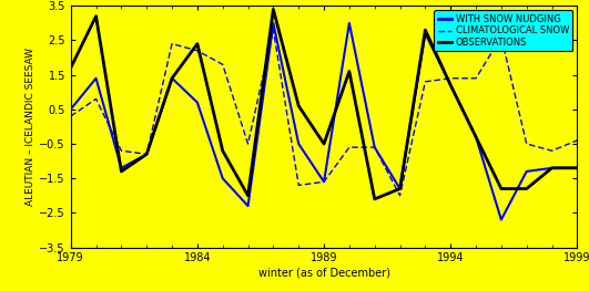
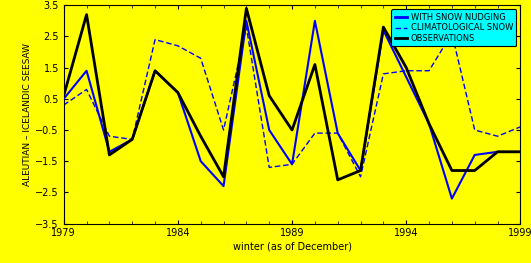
OBSERVATIONS/1979: 1.7 -> 0.6
OBSERVATIONS/1984: 2.4 -> 0.7
OBSERVATIONS/1994: 1.2 -> 1.5
